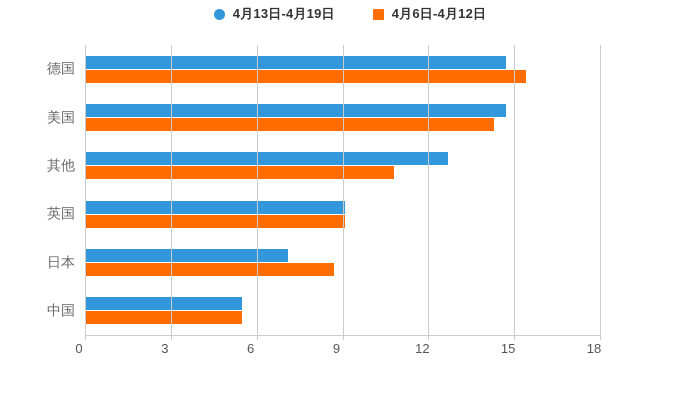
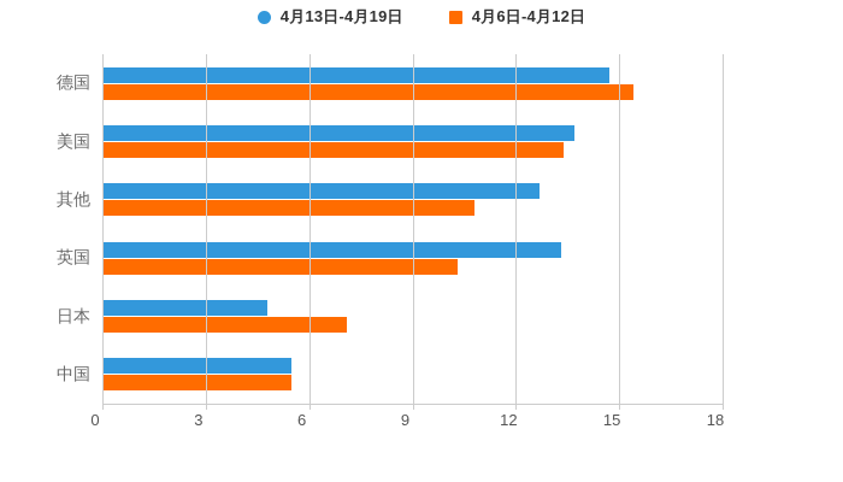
4月13日-4月19日/美国: 14.7 -> 13.7
4月6日-4月12日/美国: 14.3 -> 13.4
4月13日-4月19日/英国: 9.1 -> 13.3
4月6日-4月12日/英国: 9.1 -> 10.3
4月13日-4月19日/日本: 7.1 -> 4.8
4月6日-4月12日/日本: 8.7 -> 7.1
